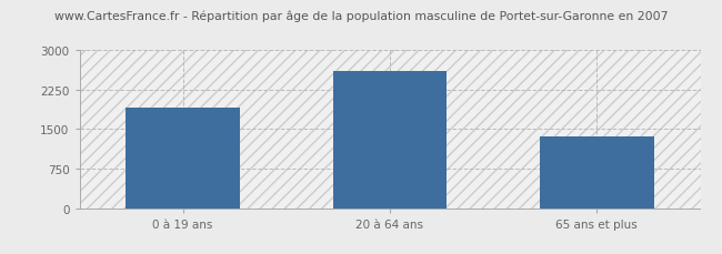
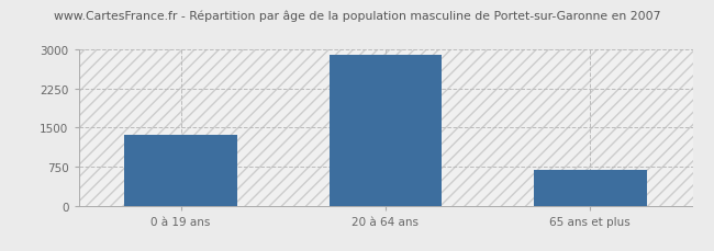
0 à 19 ans: 1900 -> 1350
20 à 64 ans: 2600 -> 2900
65 ans et plus: 1350 -> 680
